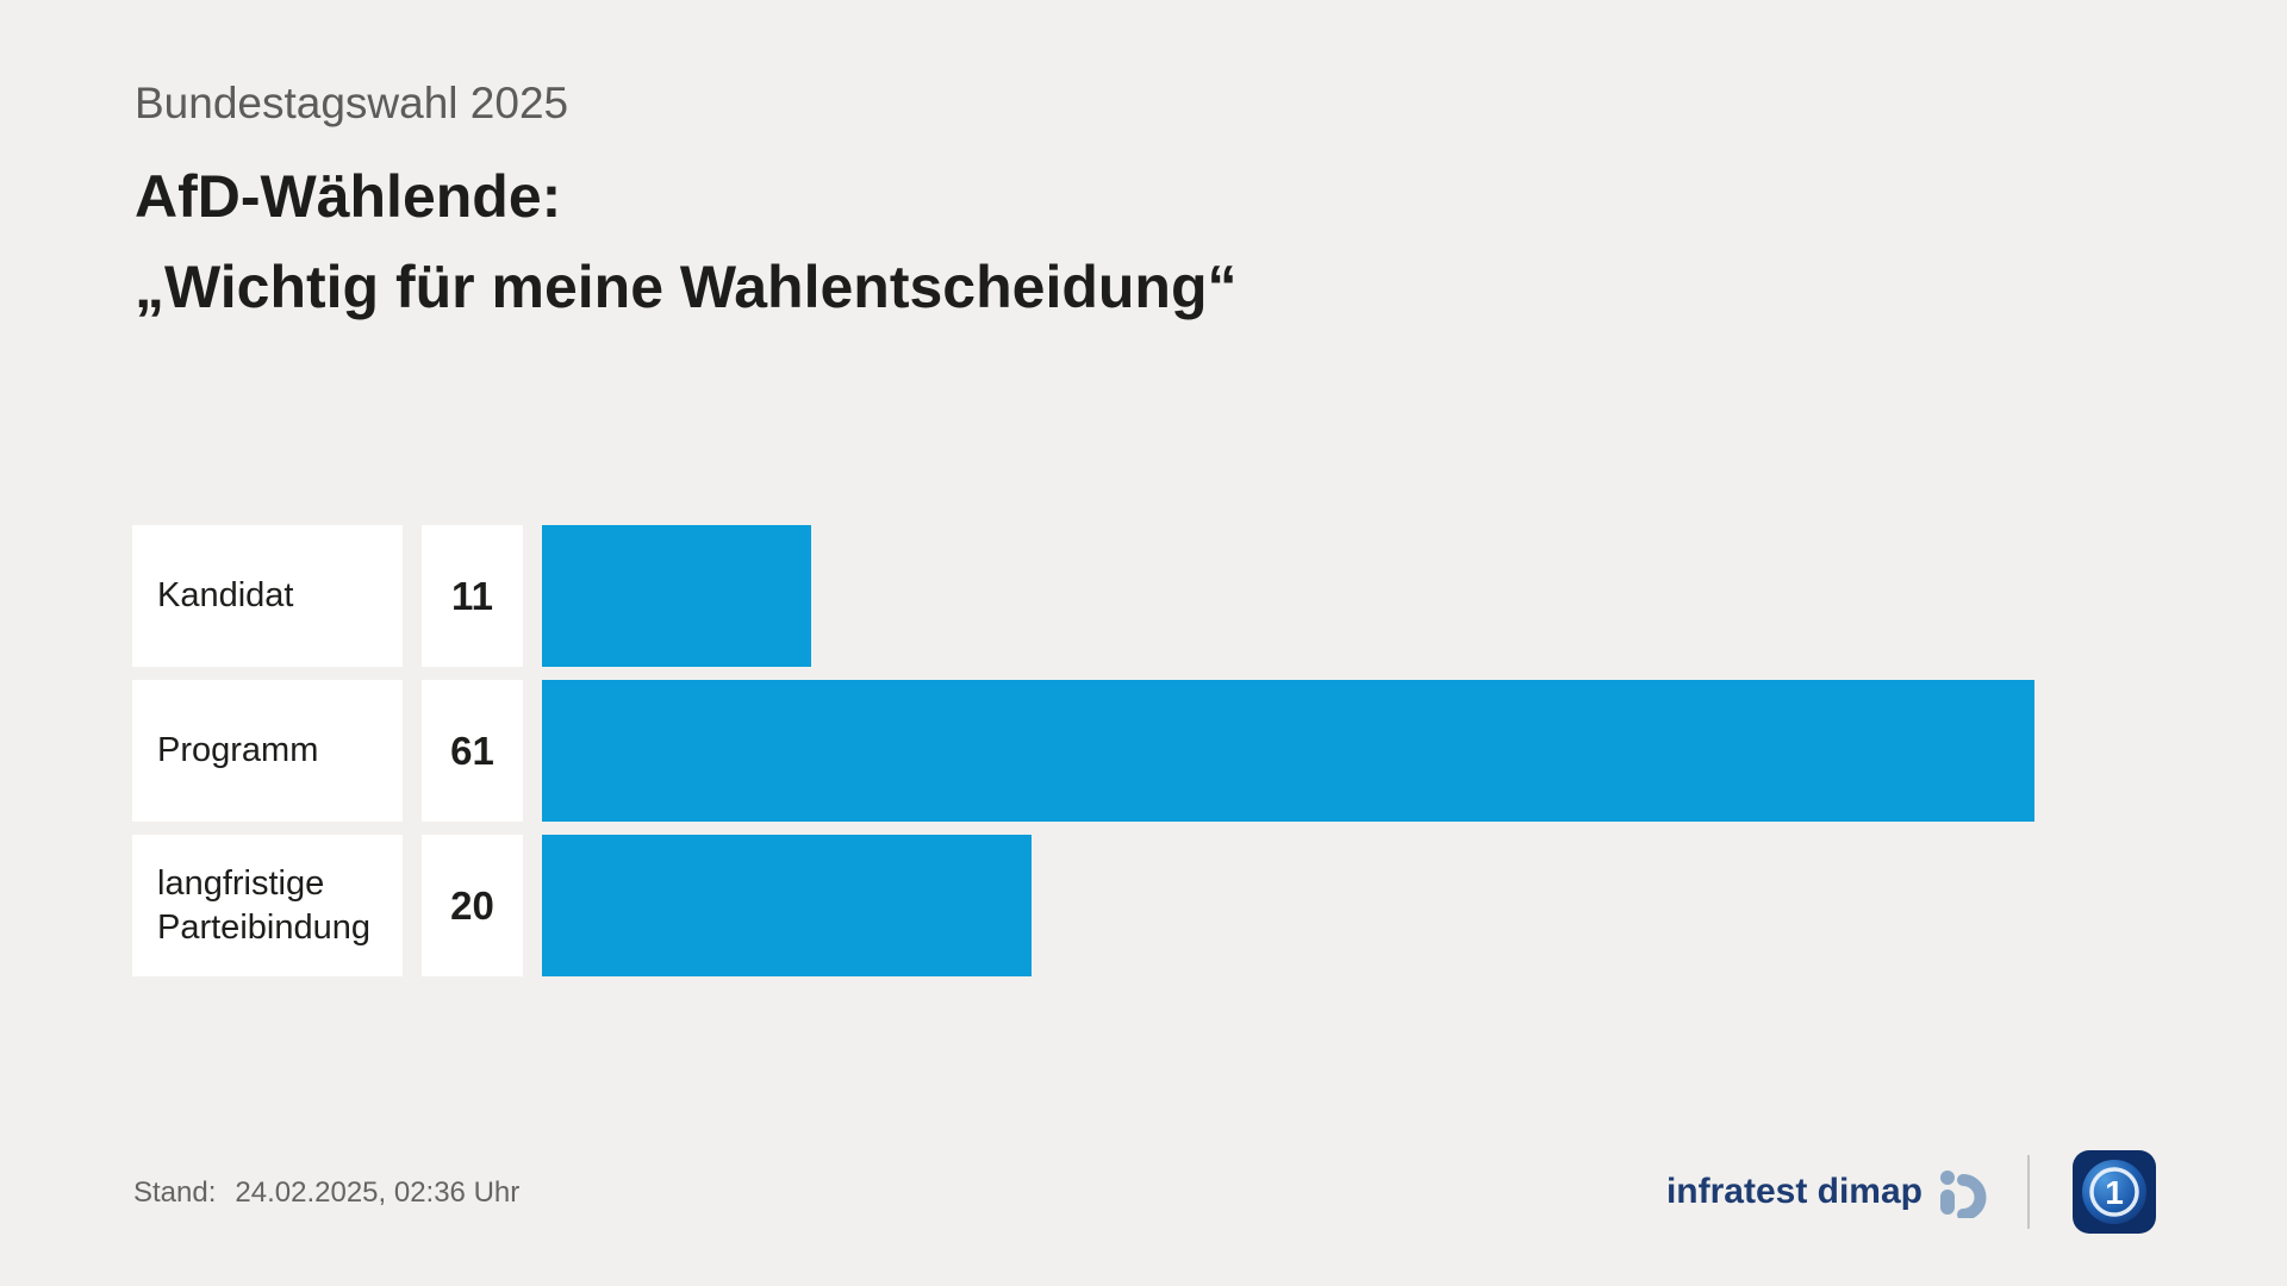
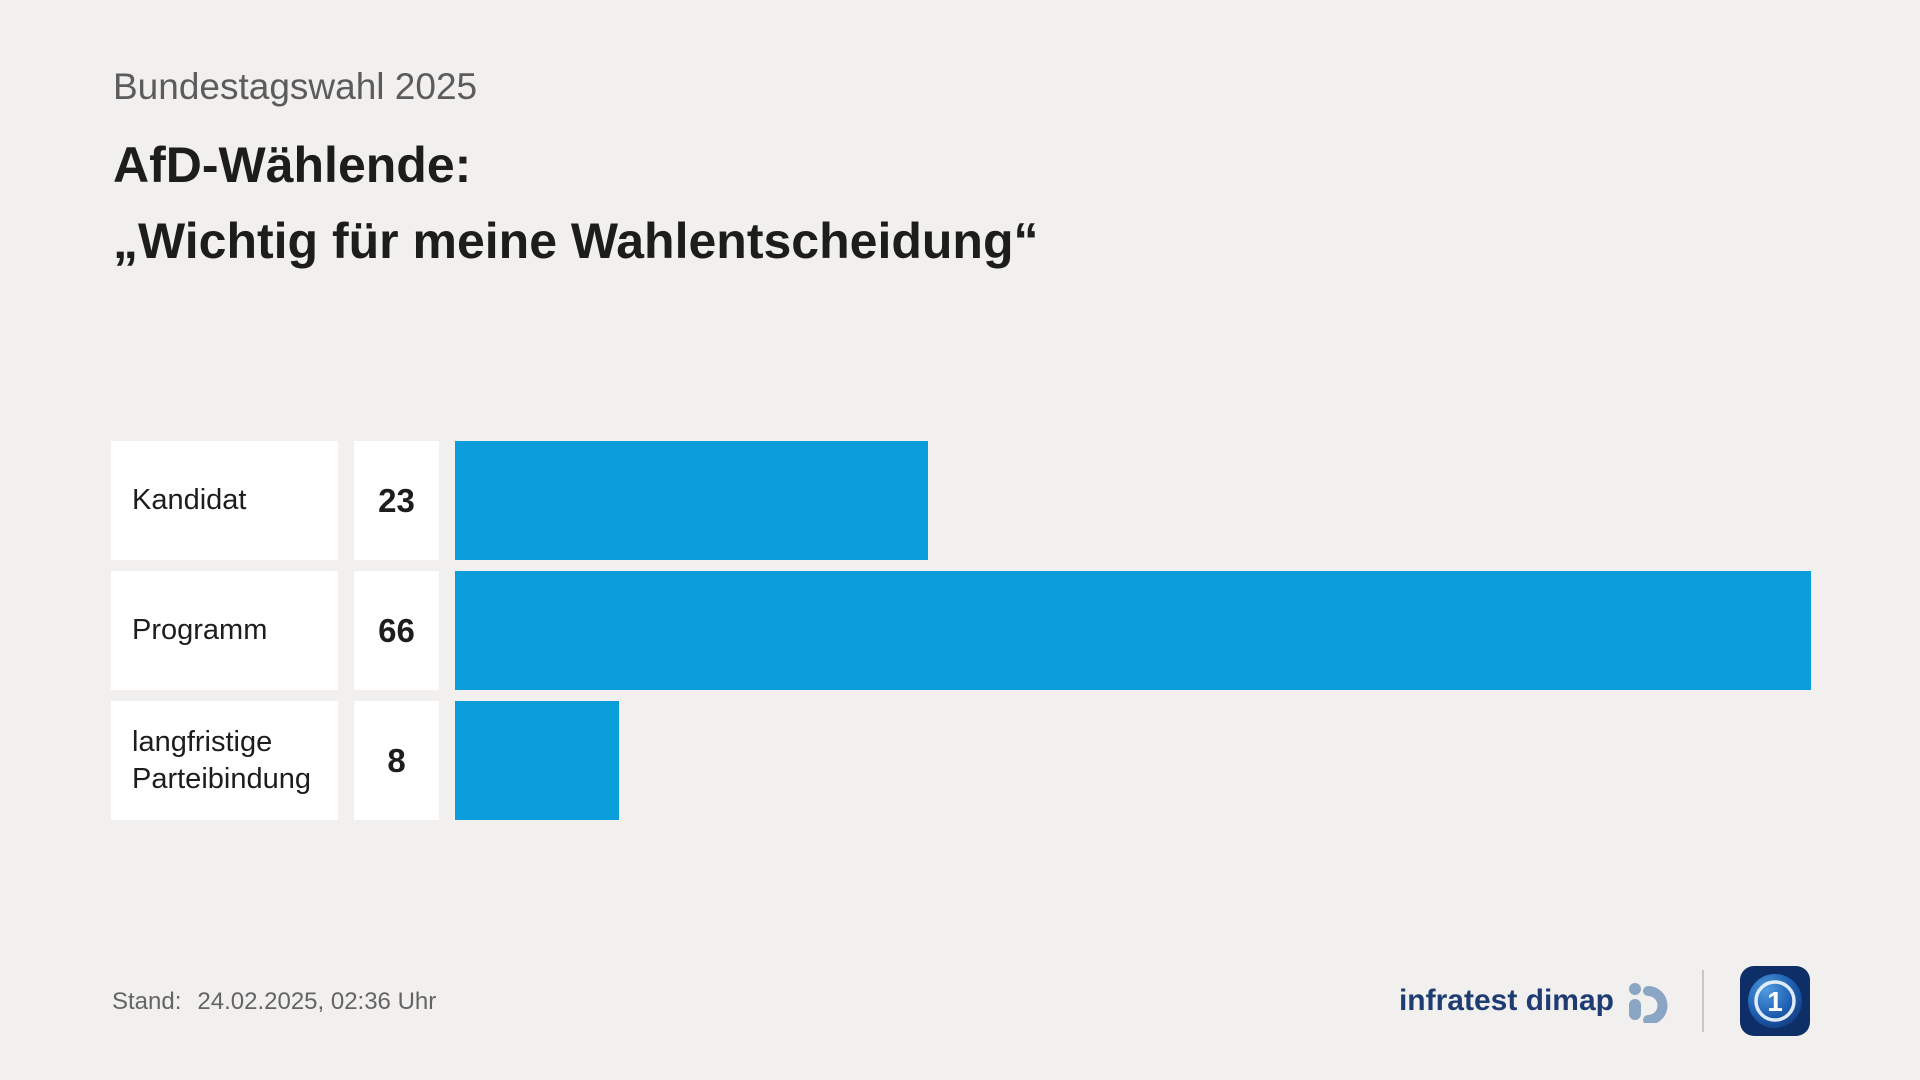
Kandidat: 11 -> 23
Programm: 61 -> 66
langfristige Parteibindung: 20 -> 8
